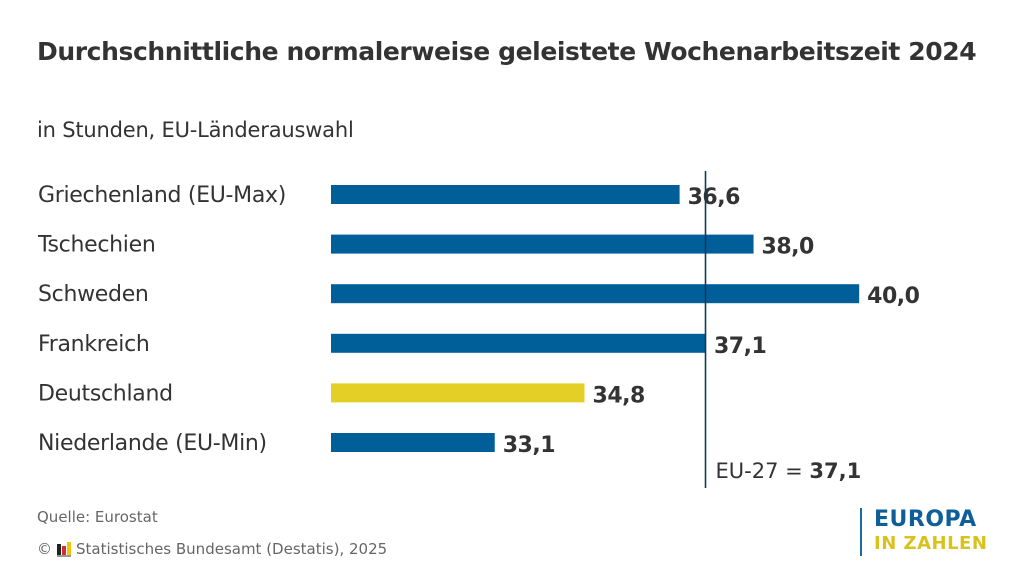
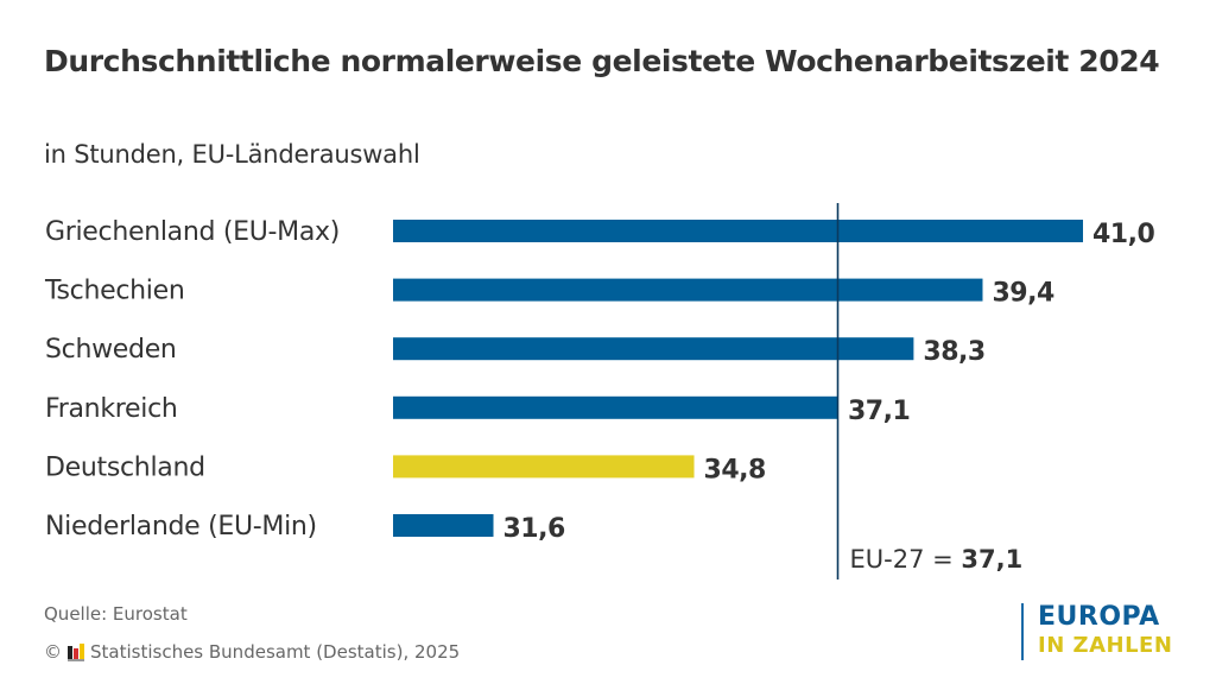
Griechenland (EU-Max): 36,6 -> 41,0
Tschechien: 38,0 -> 39,4
Schweden: 40,0 -> 38,3
Niederlande (EU-Min): 33,1 -> 31,6
